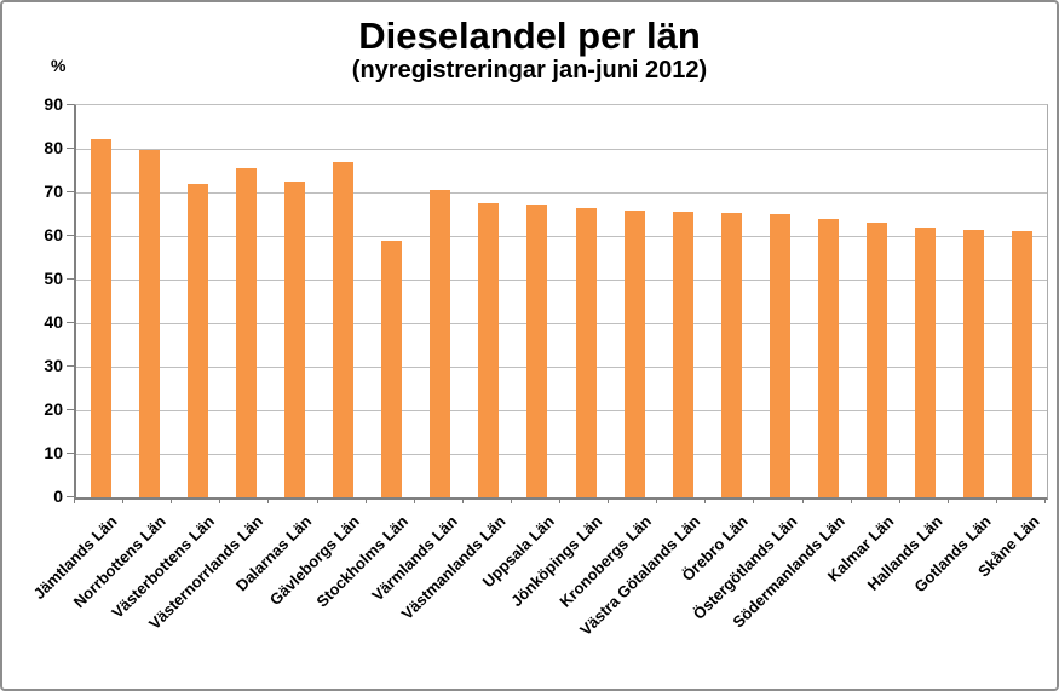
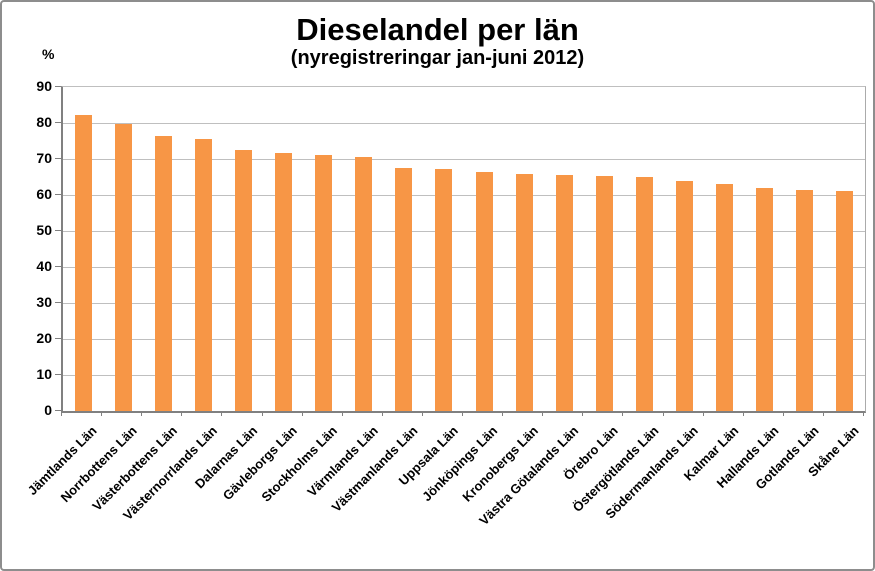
Västerbottens Län: 72 -> 76
Gävleborgs Län: 77 -> 72
Stockholms Län: 59 -> 71
